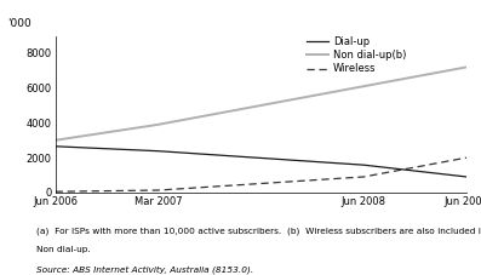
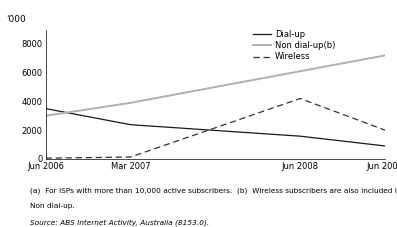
Dial-up/Jun 2006: 2600 -> 3500
Wireless/Jun 2008: 900 -> 4200
